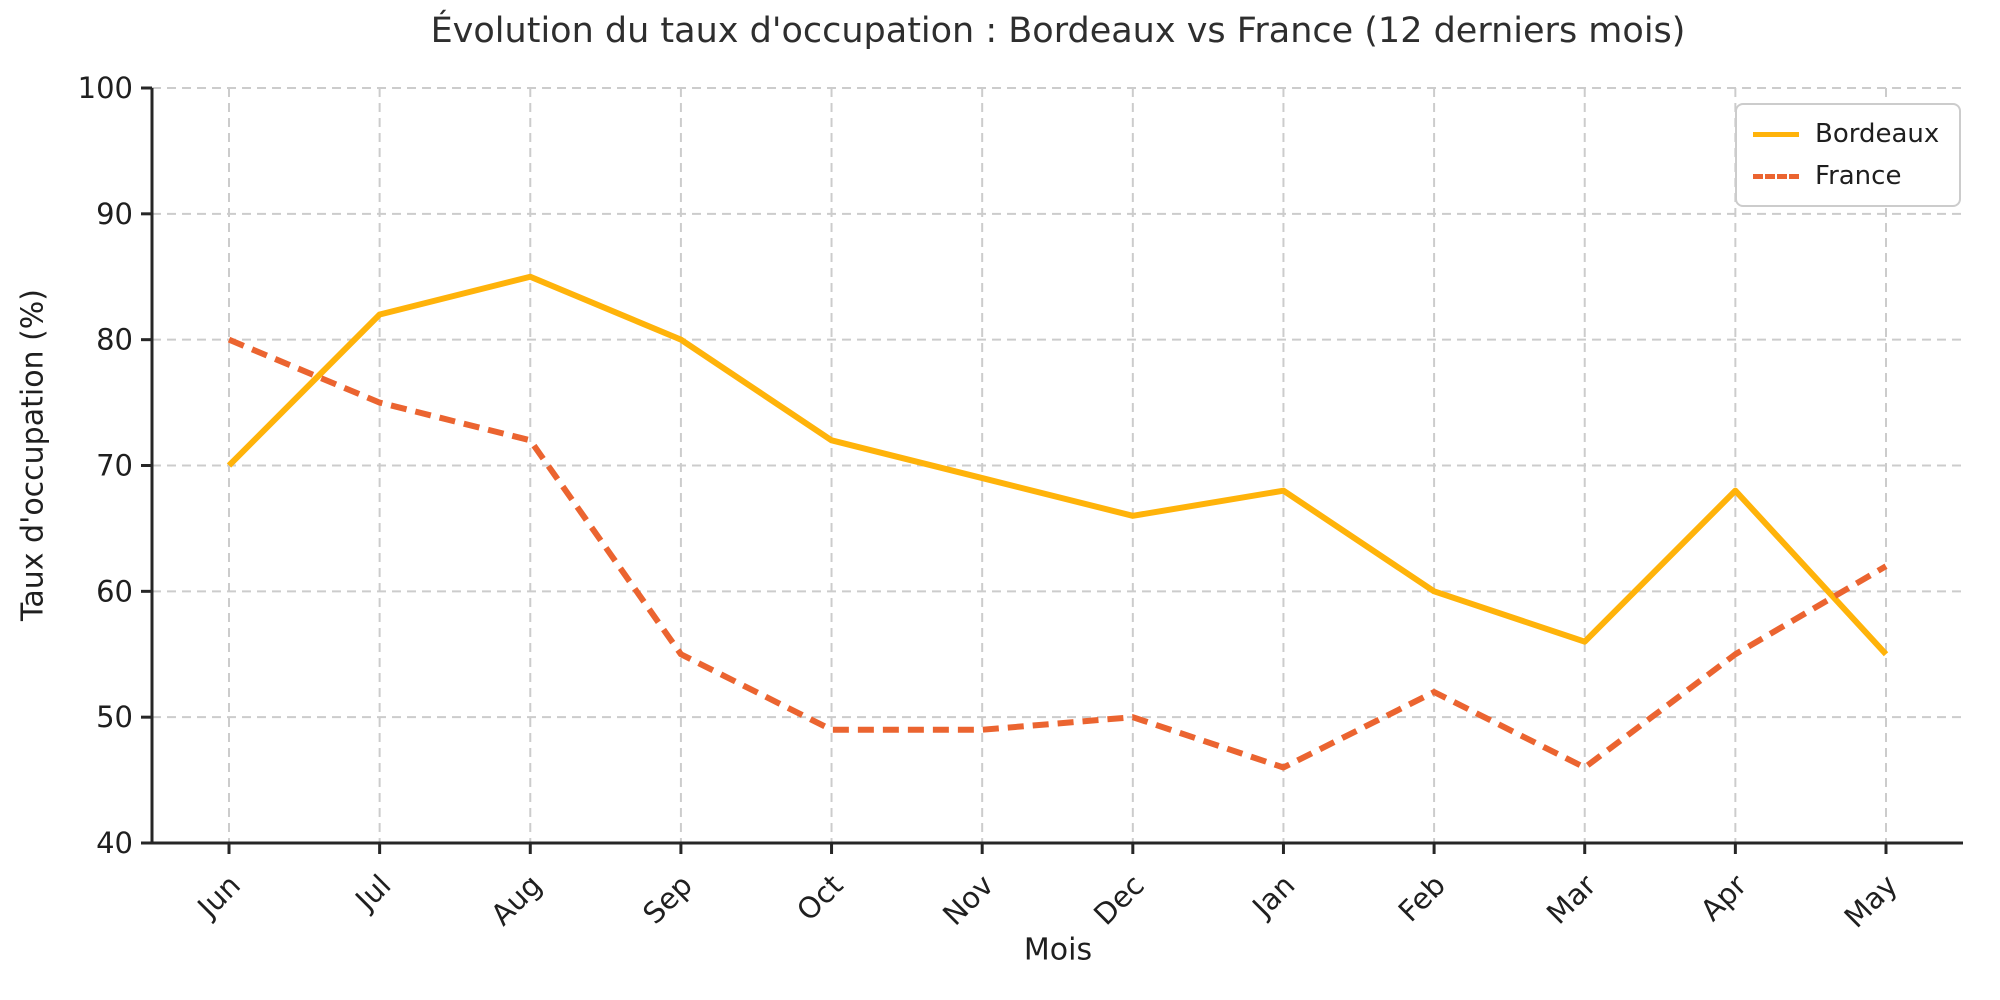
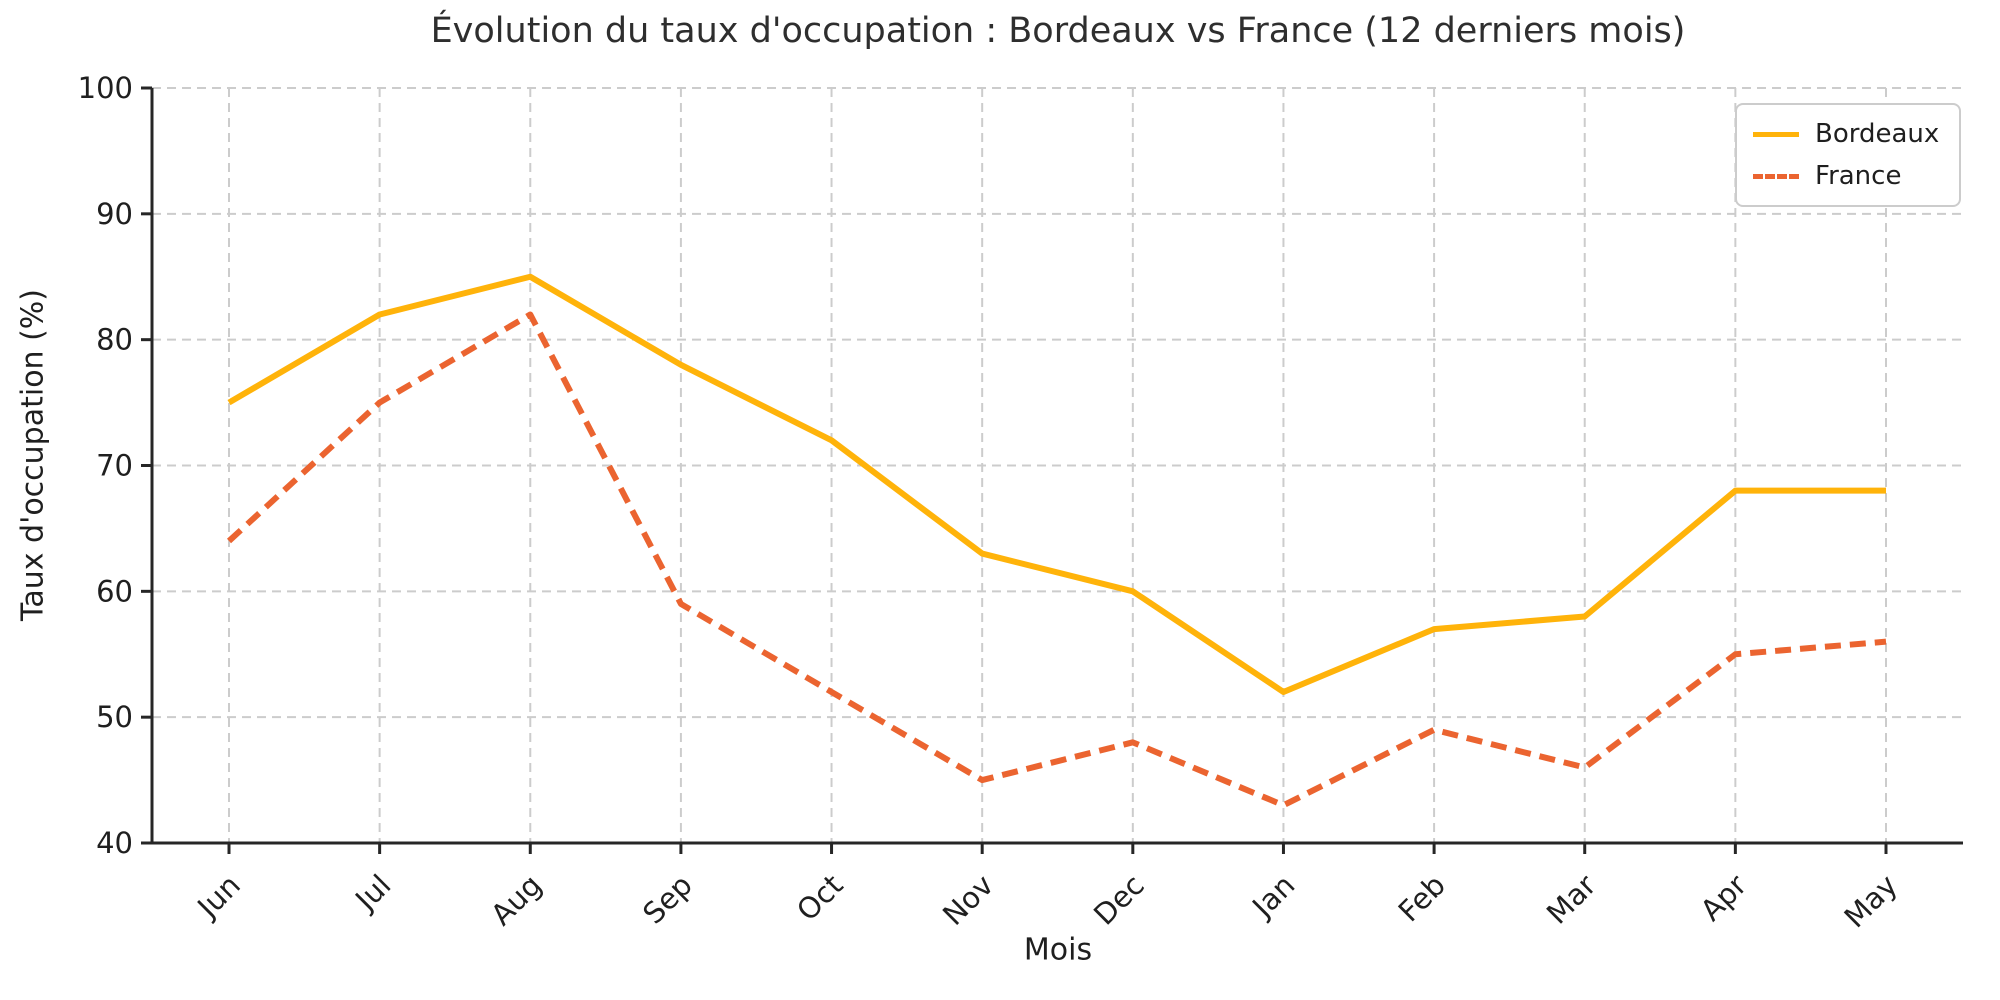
Bordeaux/Jun: 70 -> 75
France/Jun: 80 -> 64
France/Aug: 72 -> 82
Bordeaux/Sep: 80 -> 78
France/Sep: 55 -> 59
France/Oct: 49 -> 52
Bordeaux/Nov: 69 -> 63
France/Nov: 49 -> 45
Bordeaux/Dec: 66 -> 60
France/Dec: 50 -> 48
Bordeaux/Jan: 68 -> 52
France/Jan: 46 -> 43
Bordeaux/Feb: 60 -> 57
France/Feb: 52 -> 49
Bordeaux/Mar: 56 -> 58
Bordeaux/May: 55 -> 68
France/May: 62 -> 56
